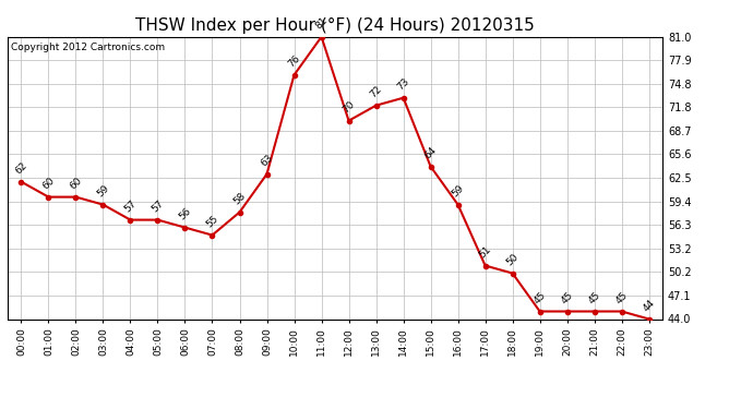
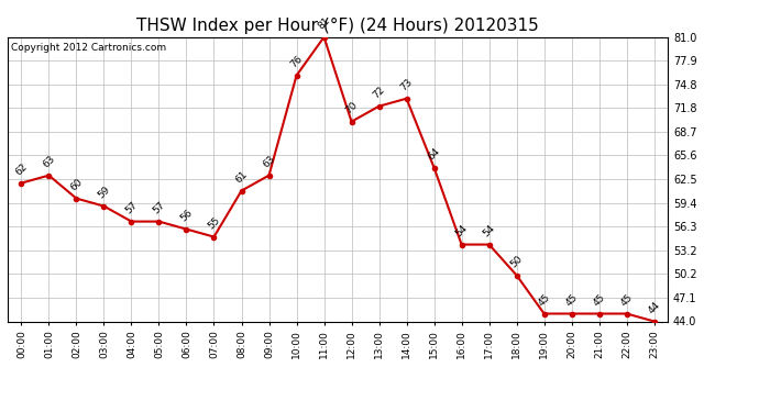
01:00: 60 -> 63
08:00: 58 -> 61
16:00: 59 -> 54
17:00: 51 -> 54
